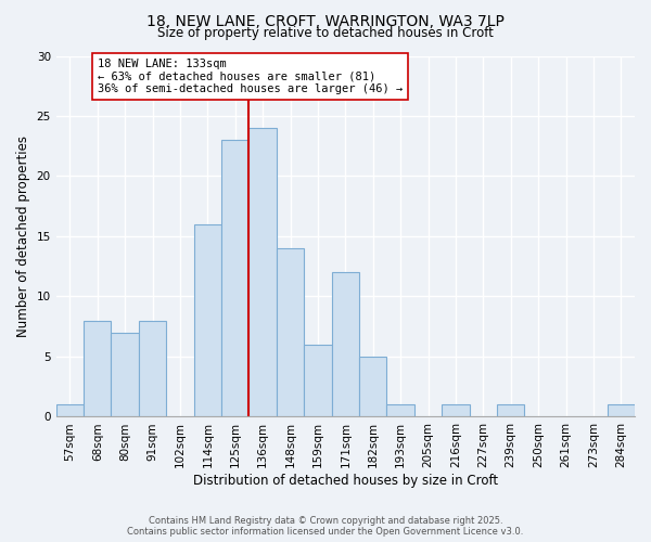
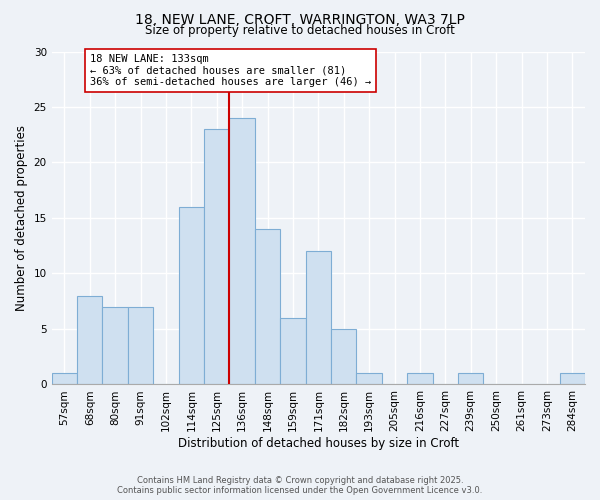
91sqm: 8 -> 7
